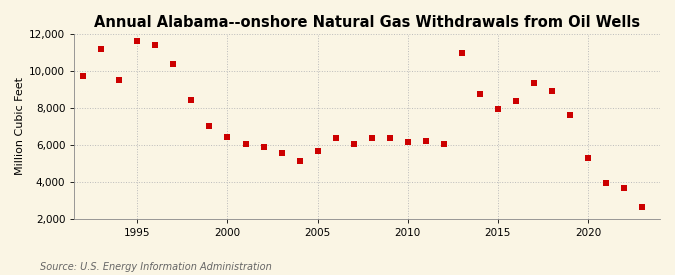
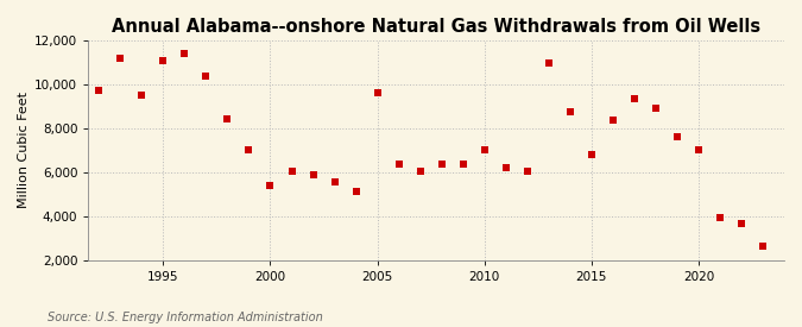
1995: 11,600 -> 11,100
2000: 6,400 -> 5,400
2005: 5,700 -> 9,600
2010: 6,200 -> 7,000
2015: 8,000 -> 6,800
2020: 5,300 -> 7,000
